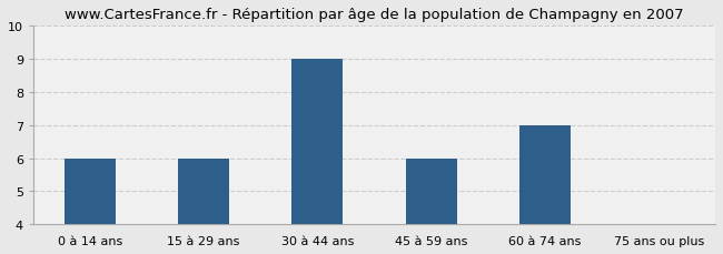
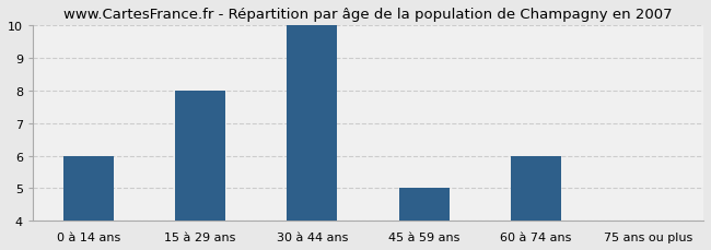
15 à 29 ans: 6 -> 8
30 à 44 ans: 9 -> 10
45 à 59 ans: 6 -> 5
60 à 74 ans: 7 -> 6
